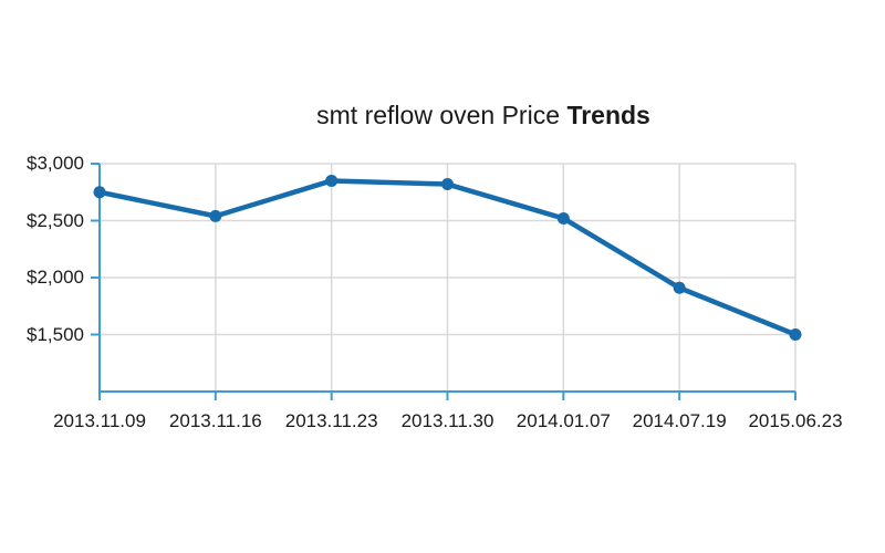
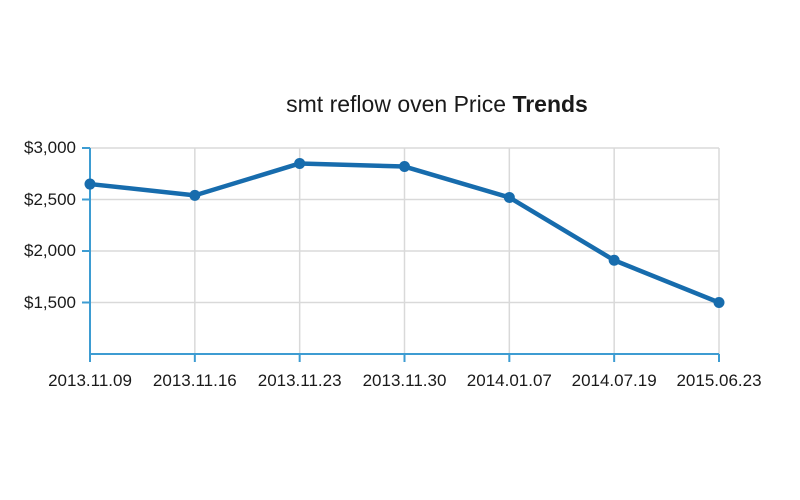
2013.11.09: $2750 -> $2650
